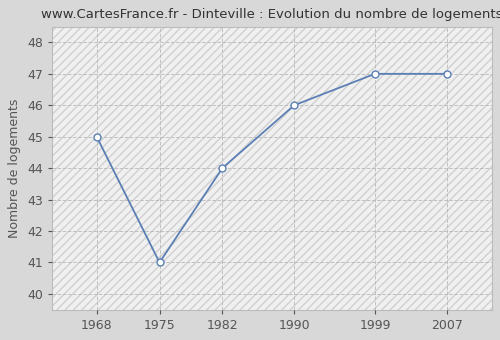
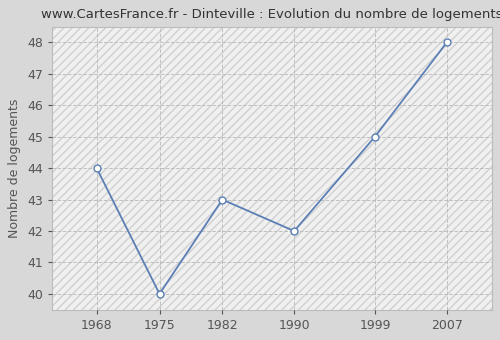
1968: 45 -> 44
1975: 41 -> 40
1982: 44 -> 43
1990: 46 -> 42
1999: 47 -> 45
2007: 47 -> 48
